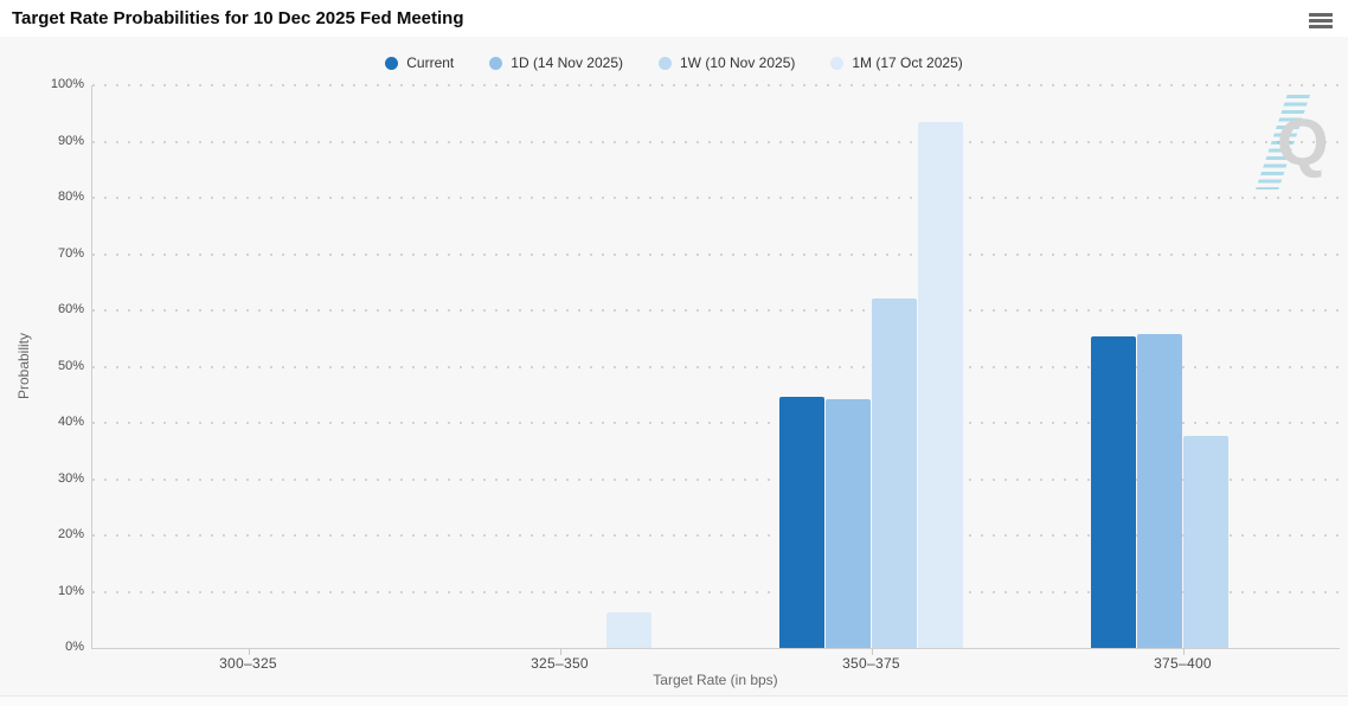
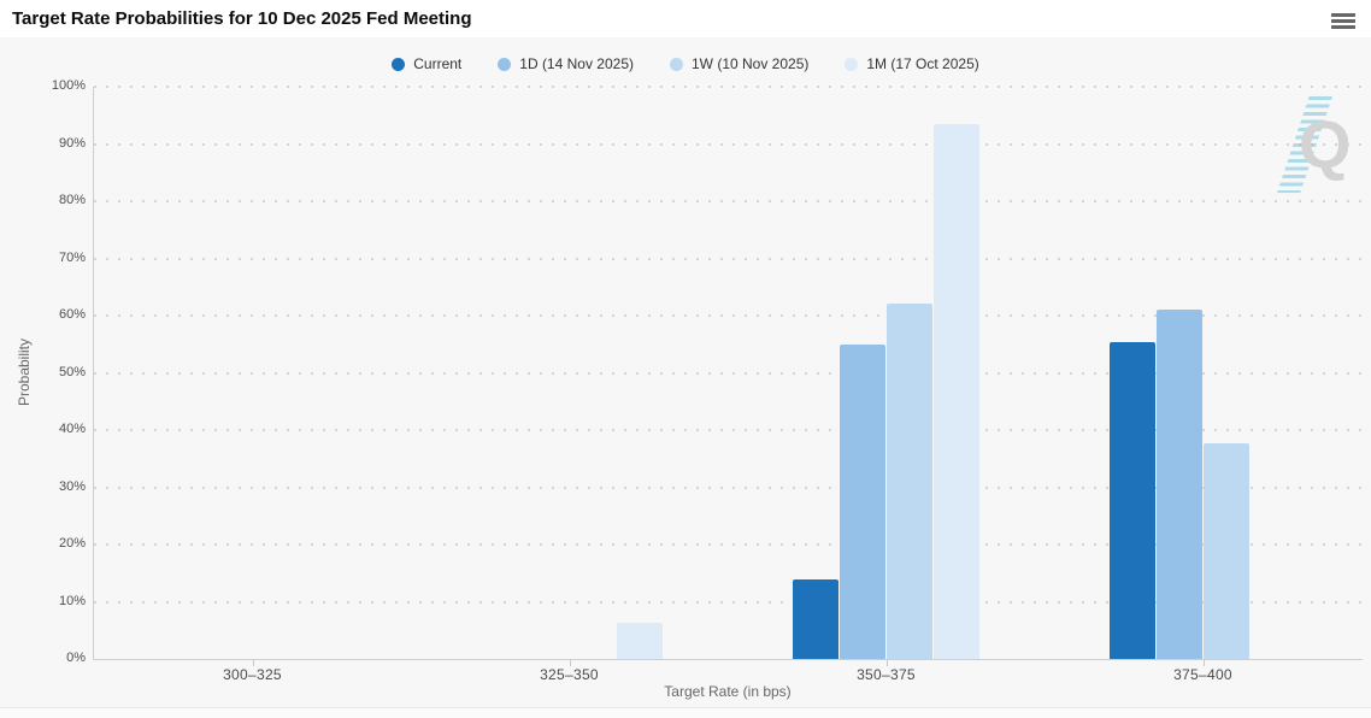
Current/350–375: 45% -> 14%
1D (14 Nov 2025)/350–375: 44% -> 55%
1D (14 Nov 2025)/375–400: 56% -> 61%
